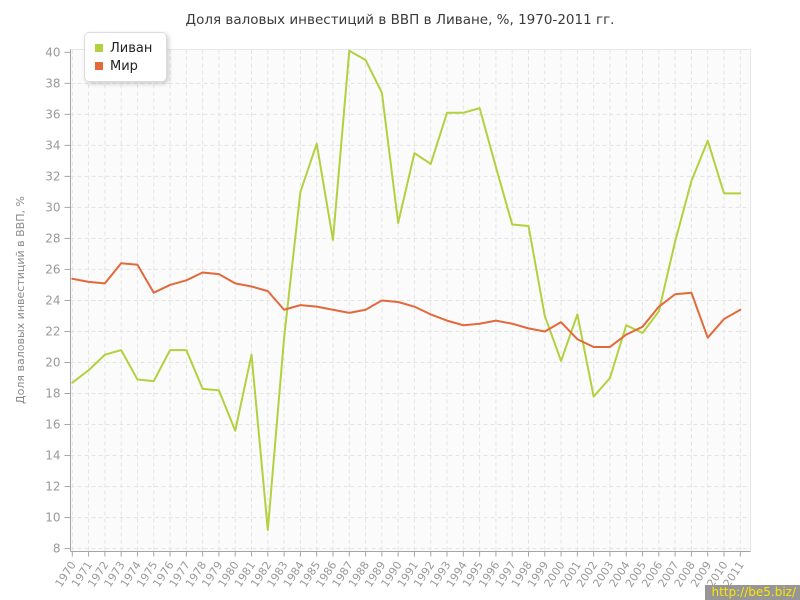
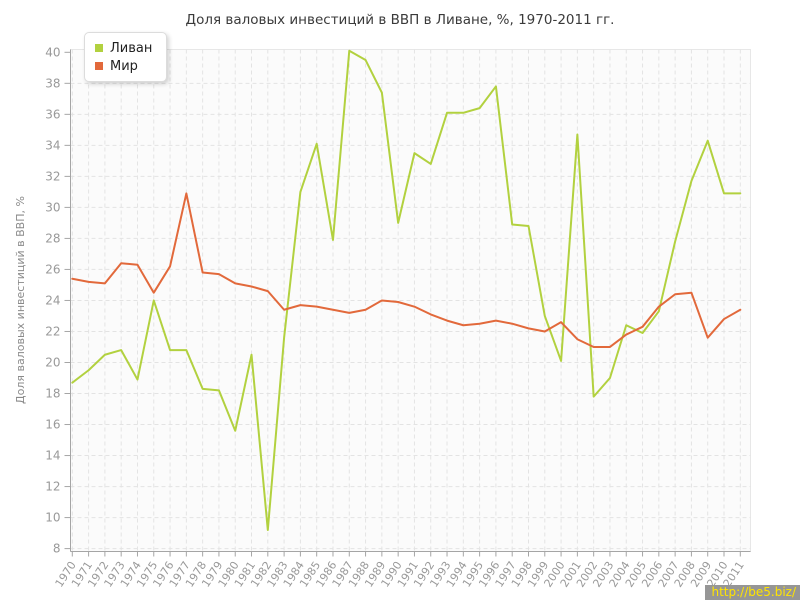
Ливан/1975: 18.8 -> 24.0
Мир/1976: 25.0 -> 26.2
Мир/1977: 25.3 -> 30.9
Ливан/1996: 32.6 -> 37.8
Ливан/2001: 23.1 -> 34.7
